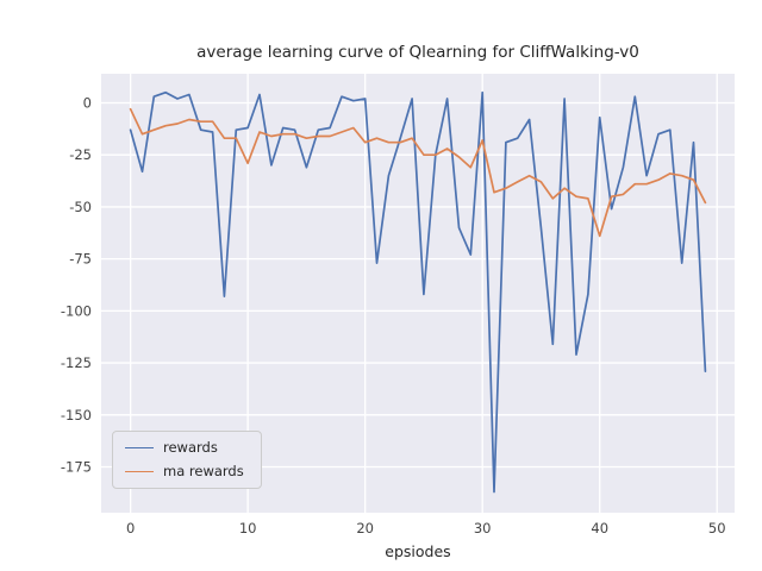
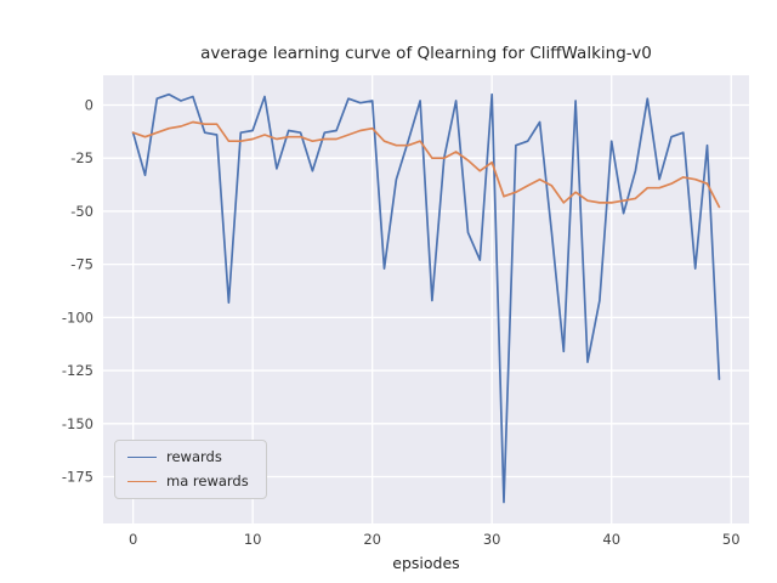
ma rewards/0: -3 -> -13
ma rewards/10: -29 -> -16
ma rewards/20: -19 -> -11
ma rewards/30: -18 -> -27
rewards/40: -7 -> -17
ma rewards/40: -64 -> -46
